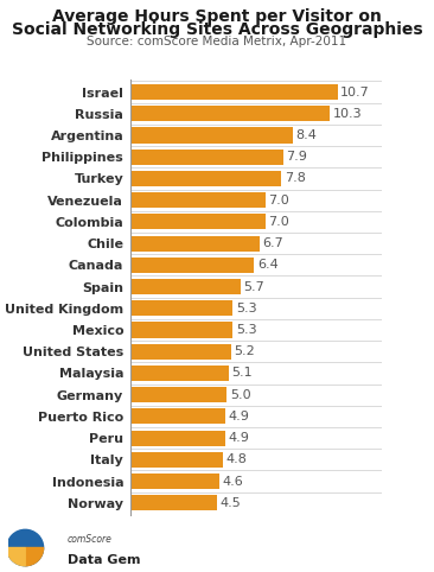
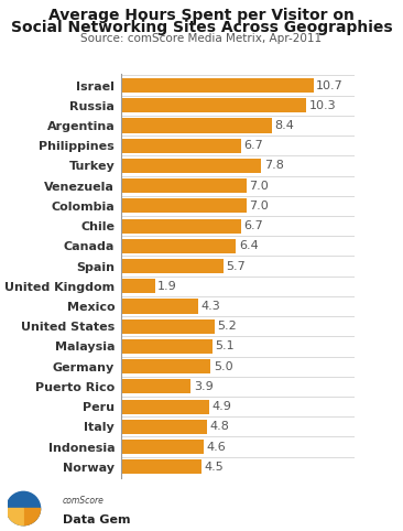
Philippines: 7.9 -> 6.7
United Kingdom: 5.3 -> 1.9
Mexico: 5.3 -> 4.3
Puerto Rico: 4.9 -> 3.9
